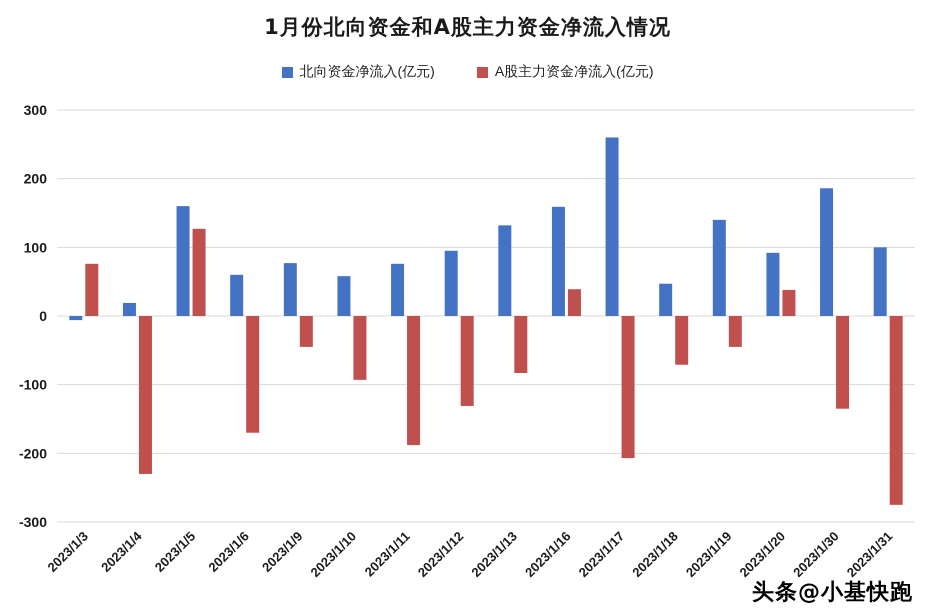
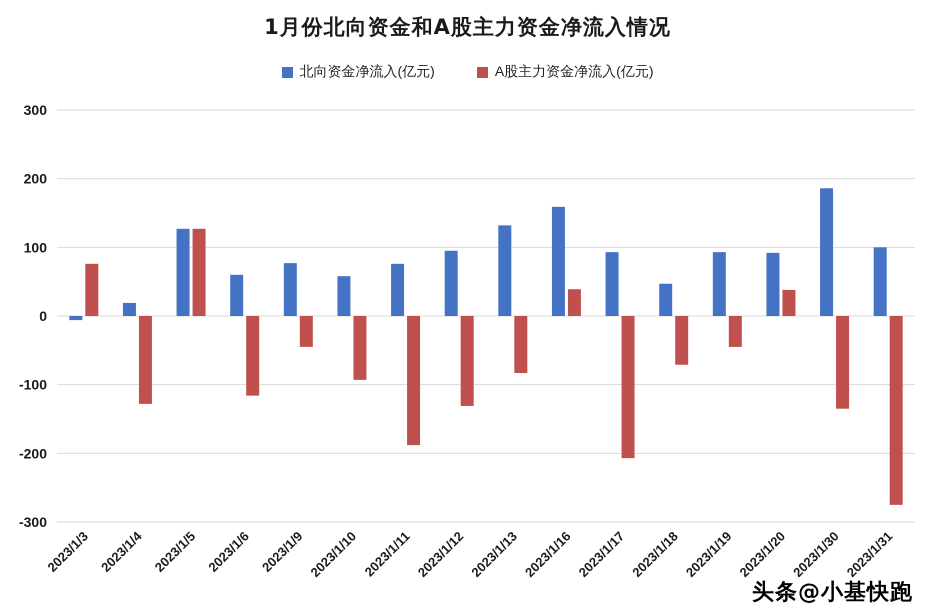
A股主力资金净流入(亿元)/2023/1/4: -230 -> -130
北向资金净流入(亿元)/2023/1/5: 160 -> 130
A股主力资金净流入(亿元)/2023/1/6: -170 -> -120
北向资金净流入(亿元)/2023/1/17: 260 -> 90
北向资金净流入(亿元)/2023/1/19: 140 -> 90
